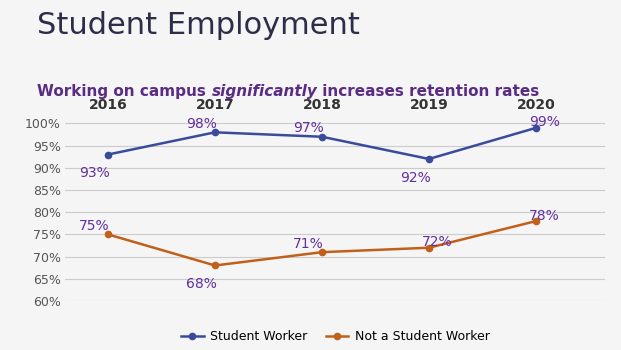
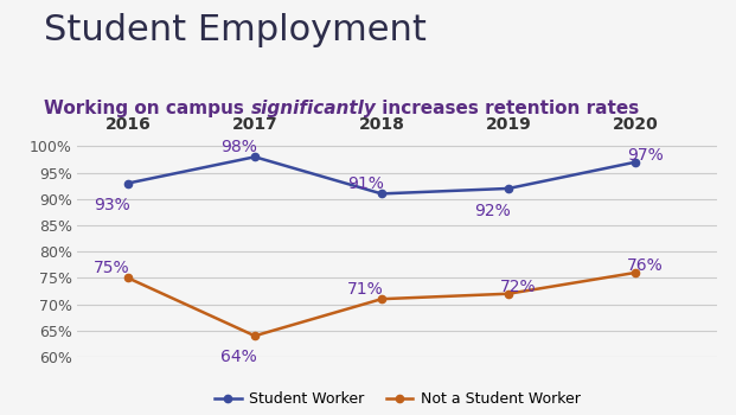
Not a Student Worker/2017: 68% -> 64%
Student Worker/2018: 97% -> 91%
Student Worker/2020: 99% -> 97%
Not a Student Worker/2020: 78% -> 76%
